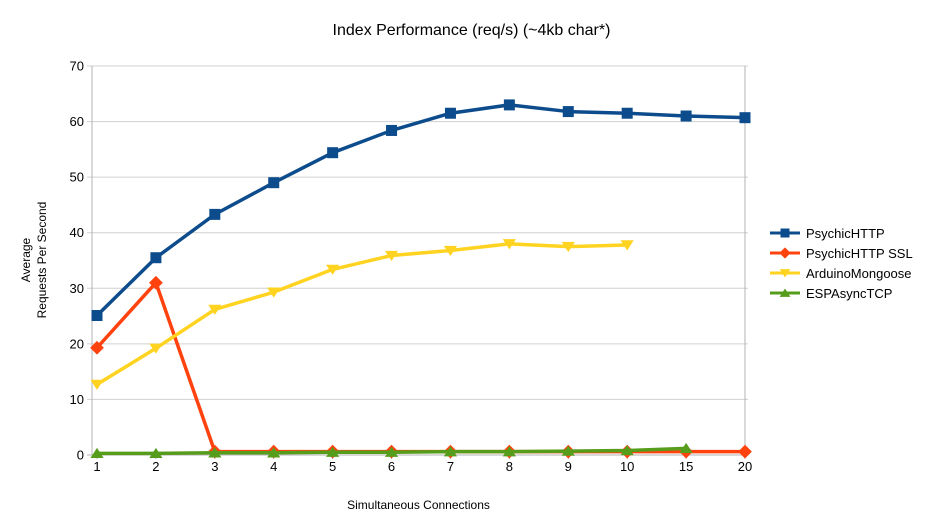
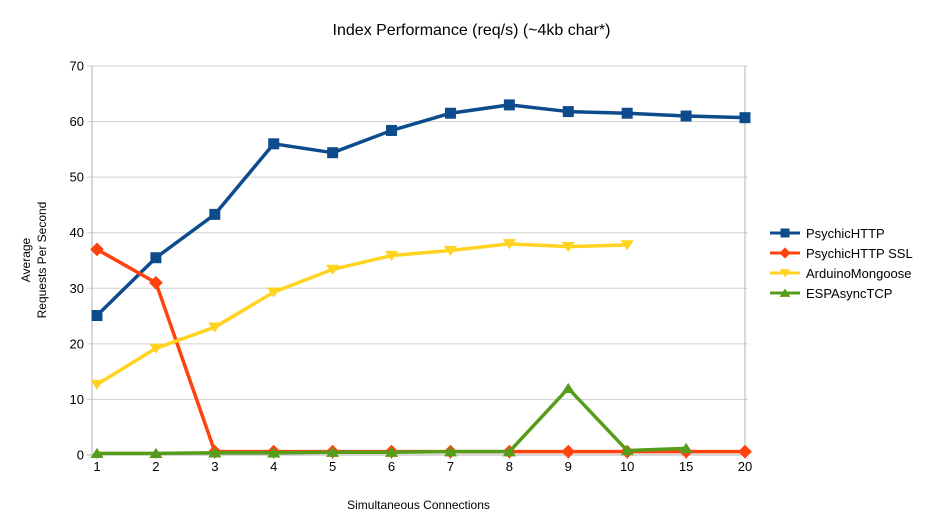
PsychicHTTP SSL/1: 19 -> 37
ArduinoMongoose/3: 26 -> 23
PsychicHTTP/4: 49 -> 56
ESPAsyncTCP/9: 1 -> 12
